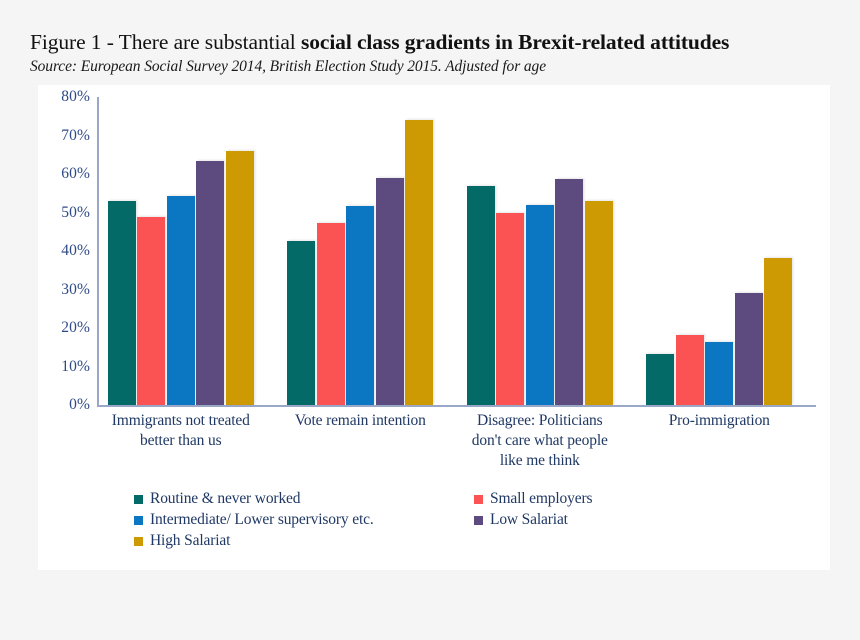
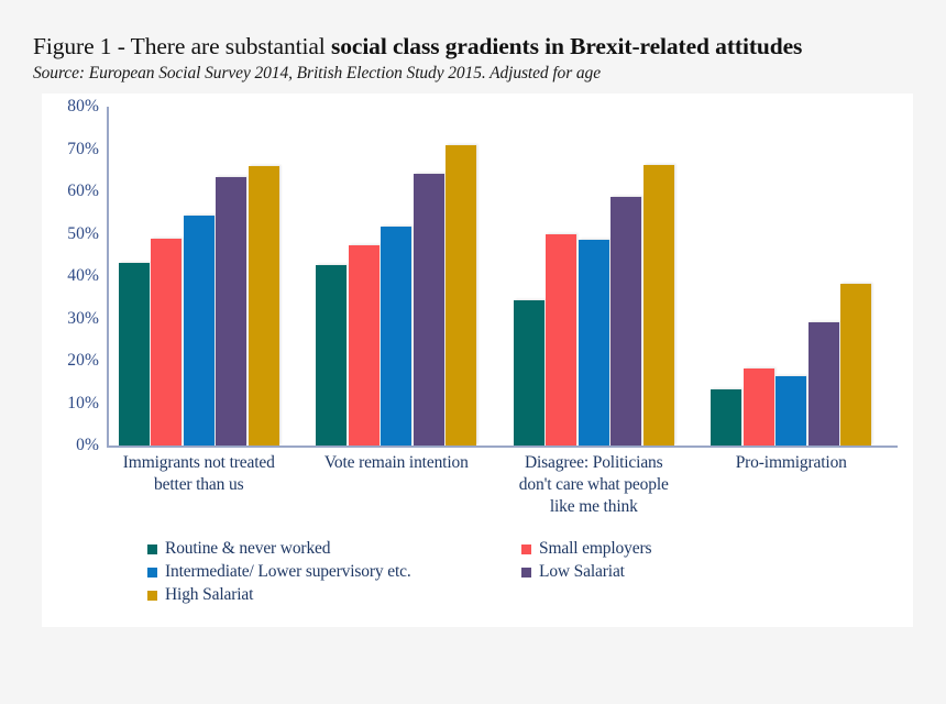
Routine & never worked/Immigrants not treated better than us: 53% -> 43%
Low Salariat/Vote remain intention: 59% -> 64%
High Salariat/Vote remain intention: 74% -> 71%
Routine & never worked/Disagree: Politicians don't care what people like me think: 57% -> 34%
Intermediate/ Lower supervisory etc./Disagree: Politicians don't care what people like me think: 52% -> 48%
High Salariat/Disagree: Politicians don't care what people like me think: 53% -> 66%
